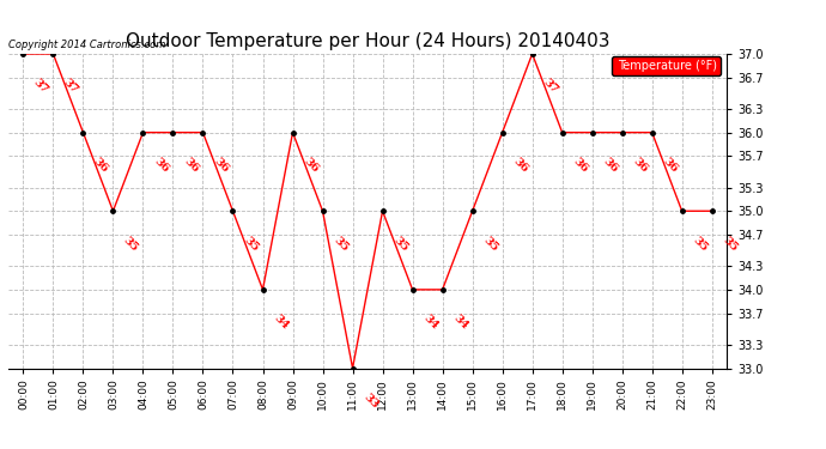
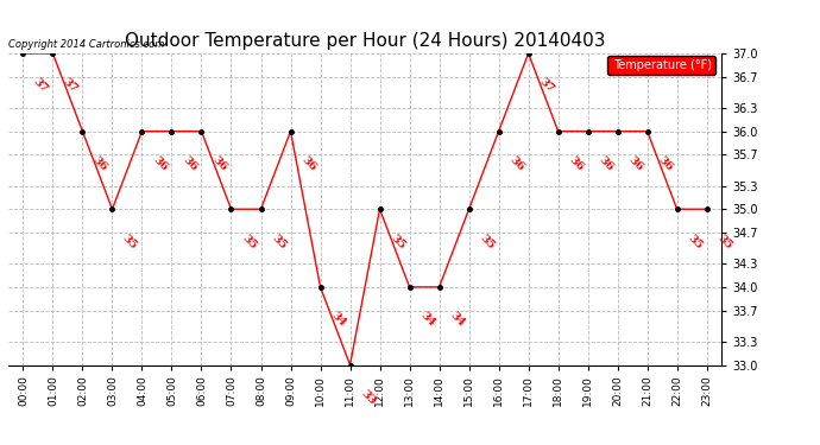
08:00: 34 -> 35
10:00: 35 -> 34
